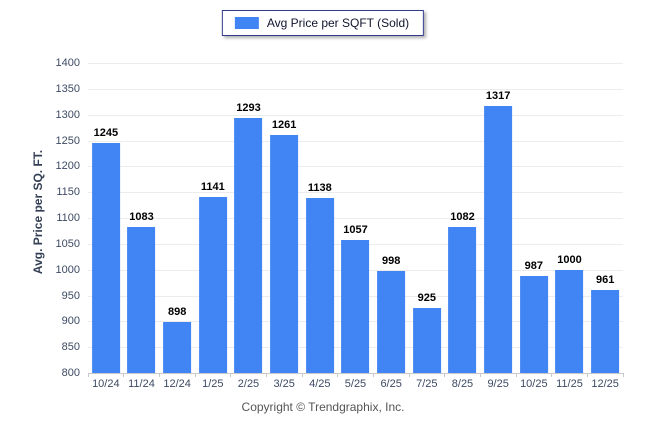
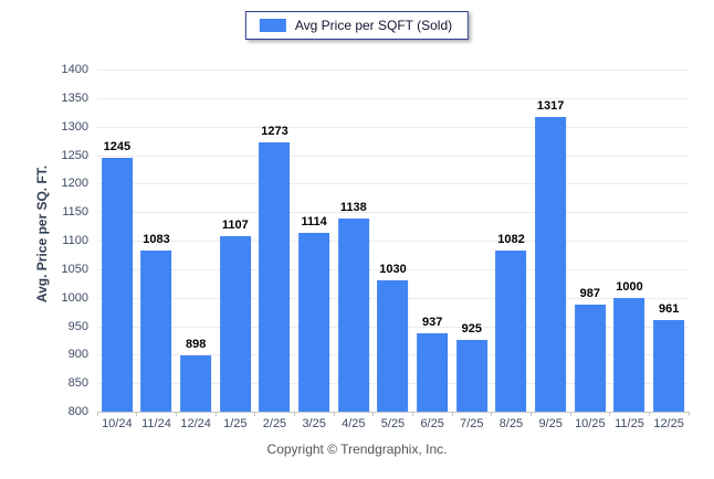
1/25: 1141 -> 1107
2/25: 1293 -> 1273
3/25: 1261 -> 1114
5/25: 1057 -> 1030
6/25: 998 -> 937
